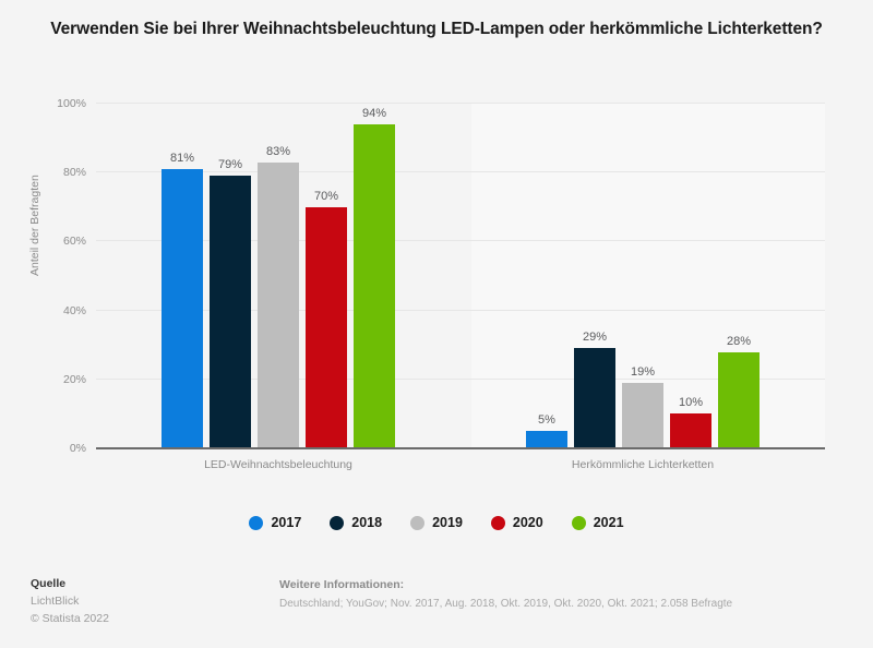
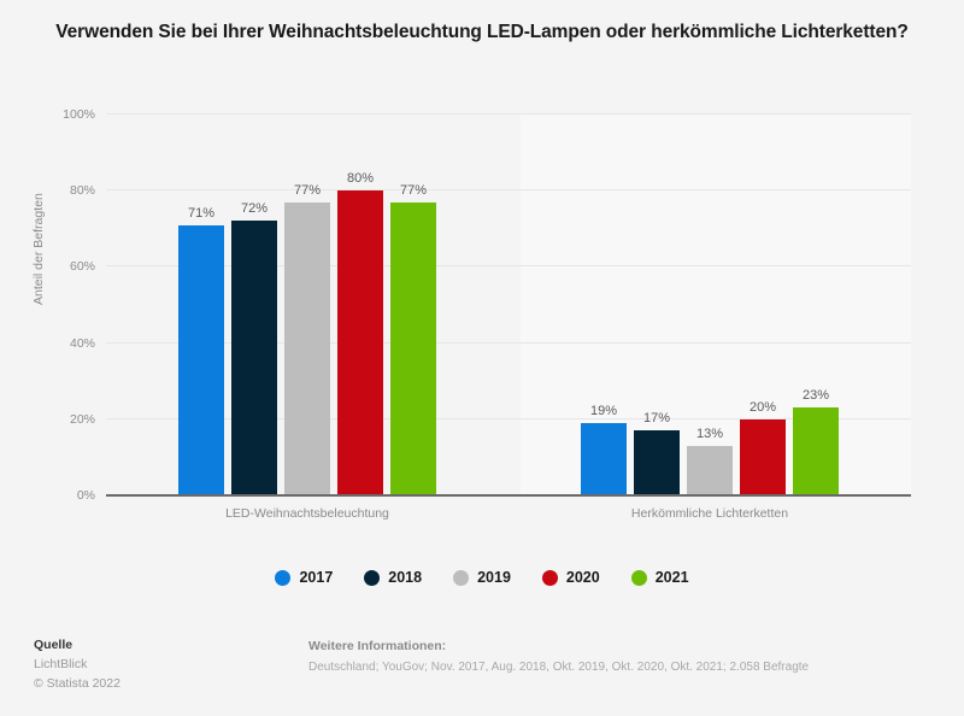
2017/LED-Weihnachtsbeleuchtung: 81% -> 71%
2018/LED-Weihnachtsbeleuchtung: 79% -> 72%
2019/LED-Weihnachtsbeleuchtung: 83% -> 77%
2020/LED-Weihnachtsbeleuchtung: 70% -> 80%
2021/LED-Weihnachtsbeleuchtung: 94% -> 77%
2017/Herkömmliche Lichterketten: 5% -> 19%
2018/Herkömmliche Lichterketten: 29% -> 17%
2019/Herkömmliche Lichterketten: 19% -> 13%
2020/Herkömmliche Lichterketten: 10% -> 20%
2021/Herkömmliche Lichterketten: 28% -> 23%
